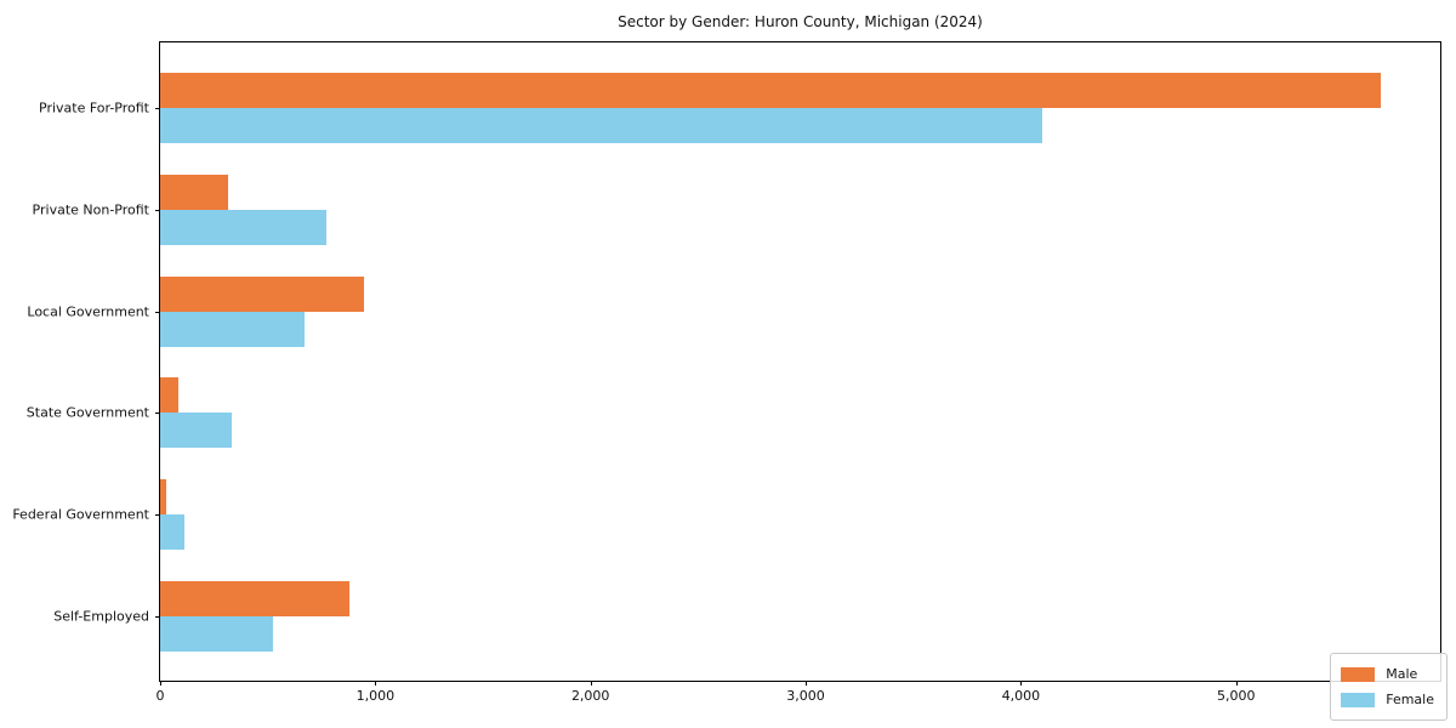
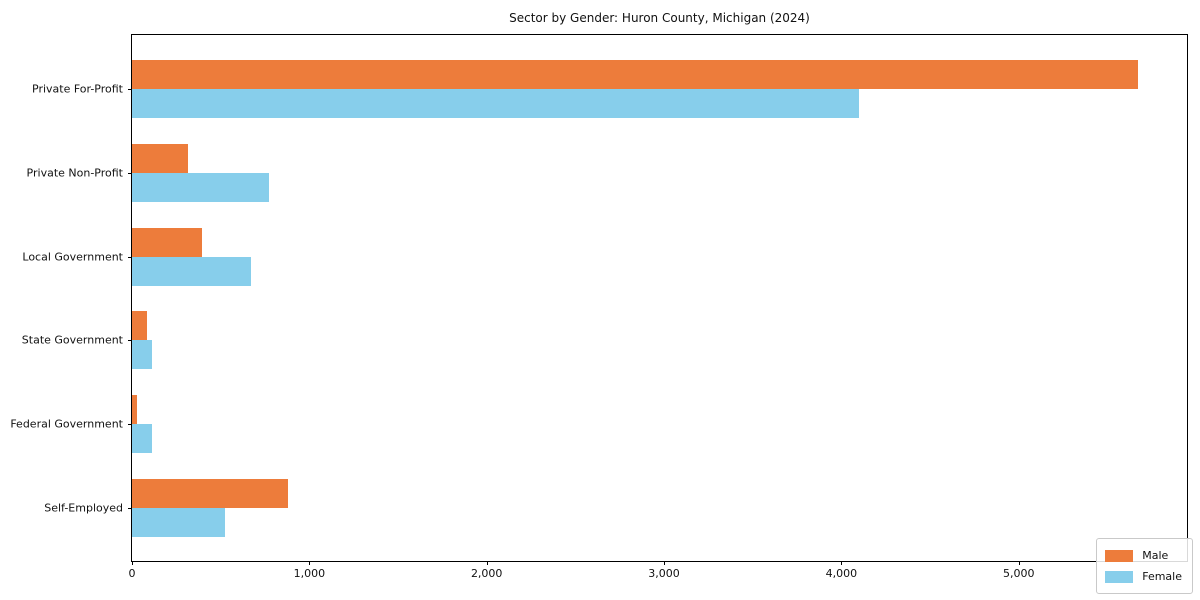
Male/Local Government: 950 -> 400
Female/State Government: 330 -> 120
